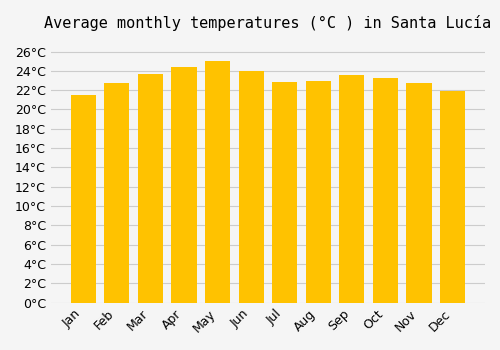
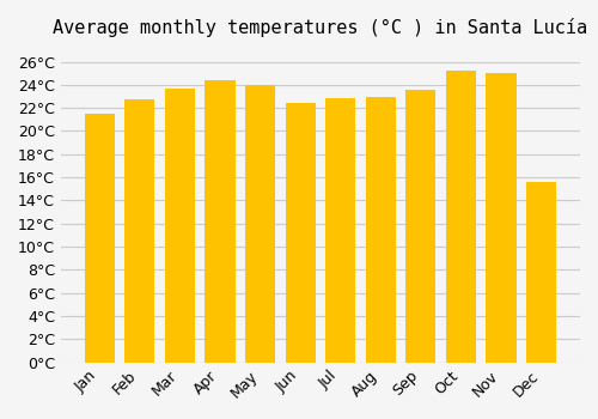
May: 25.0°C -> 24.0°C
Jun: 24.0°C -> 22.4°C
Oct: 23.3°C -> 25.2°C
Nov: 22.7°C -> 25.0°C
Dec: 21.9°C -> 15.6°C
